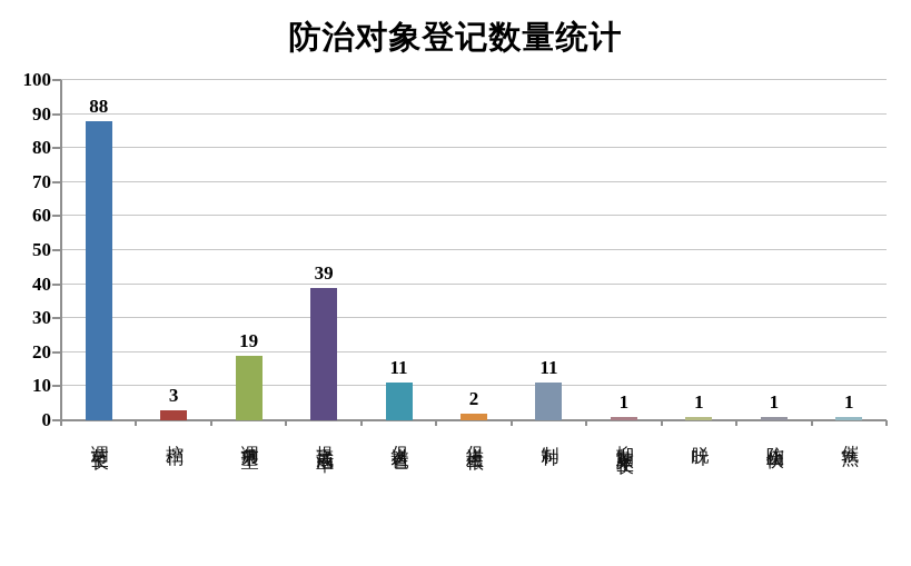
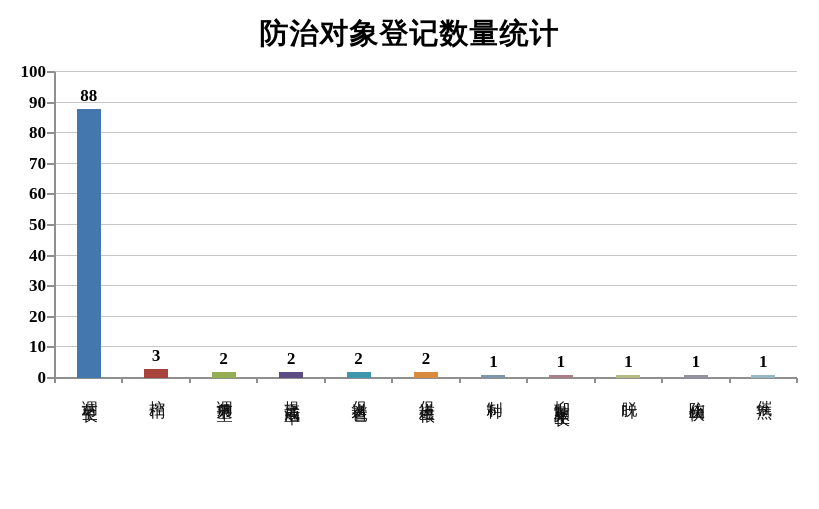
调节果型: 19 -> 2
提高成活率: 39 -> 2
促进着色: 11 -> 2
制种: 11 -> 1
